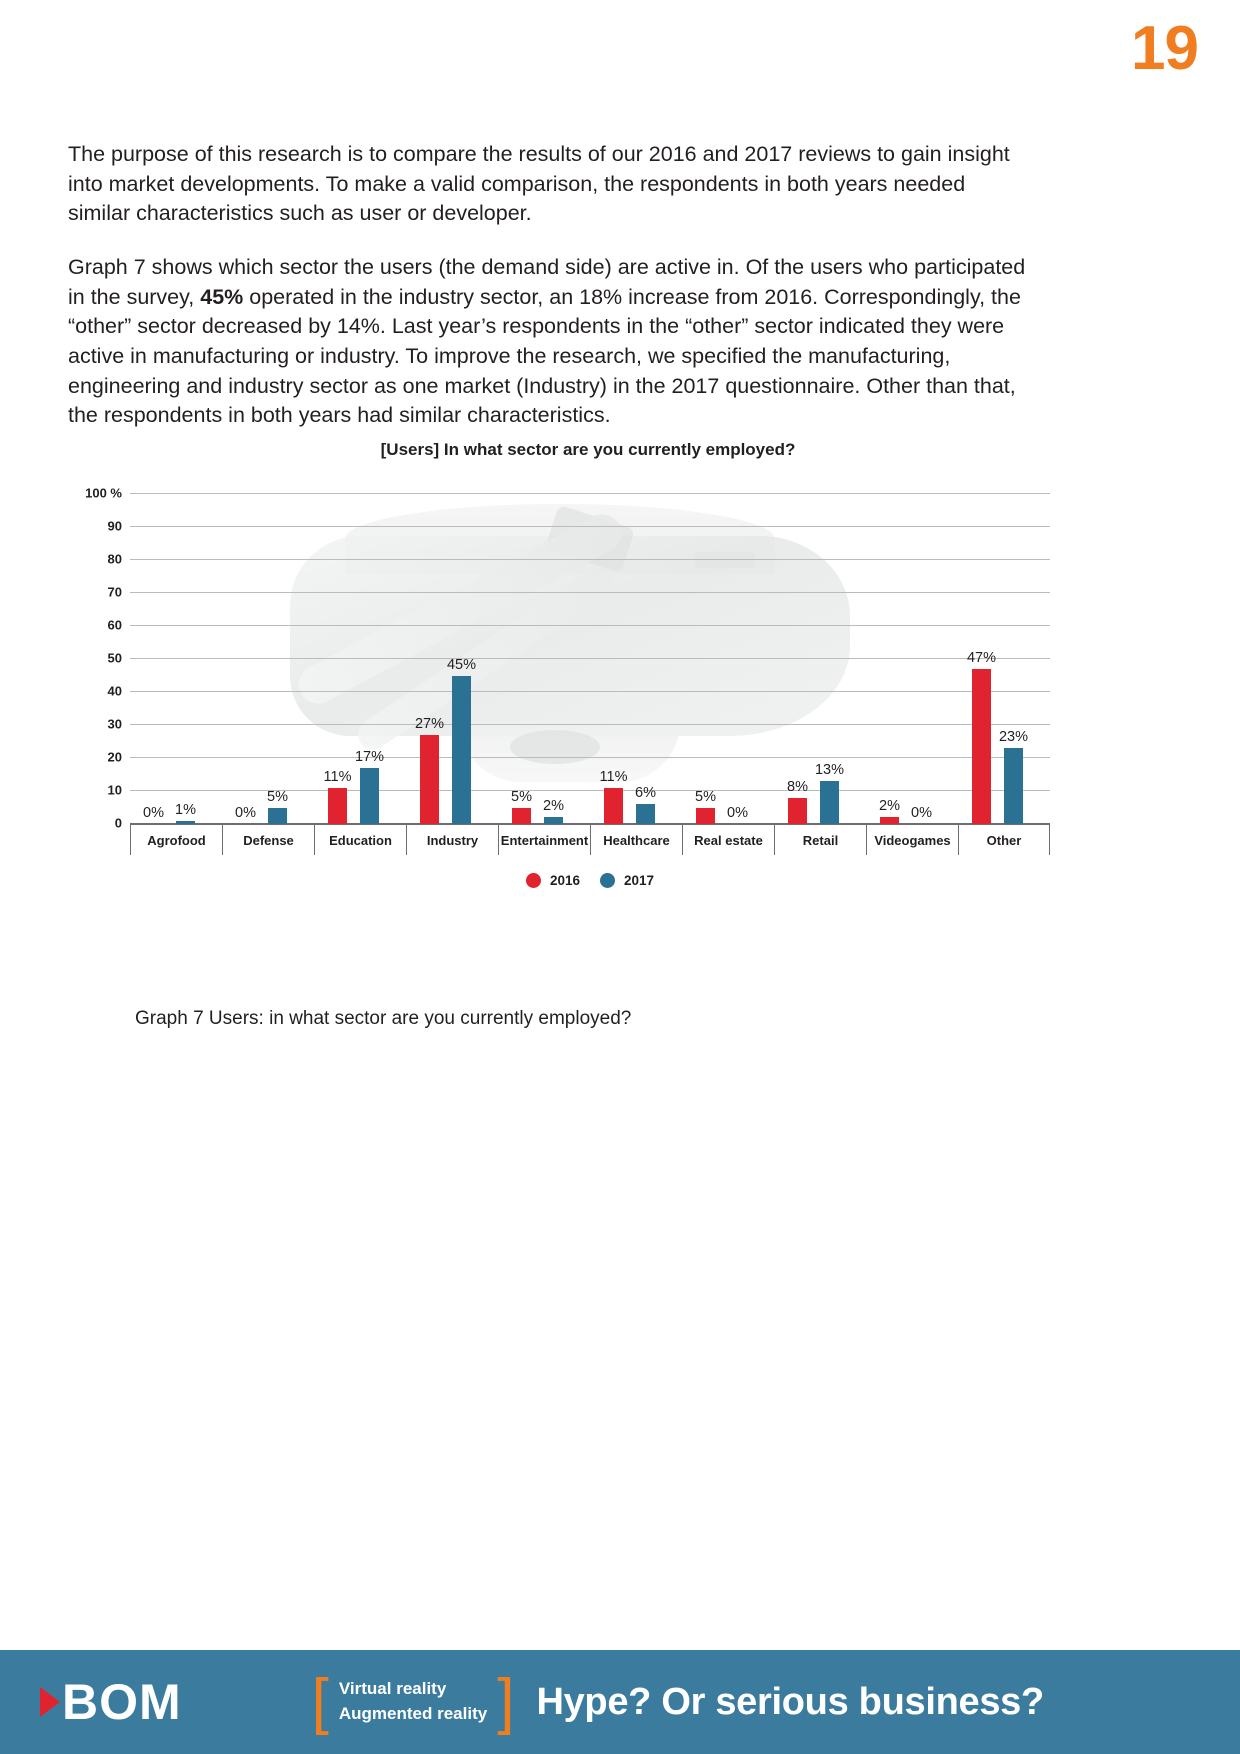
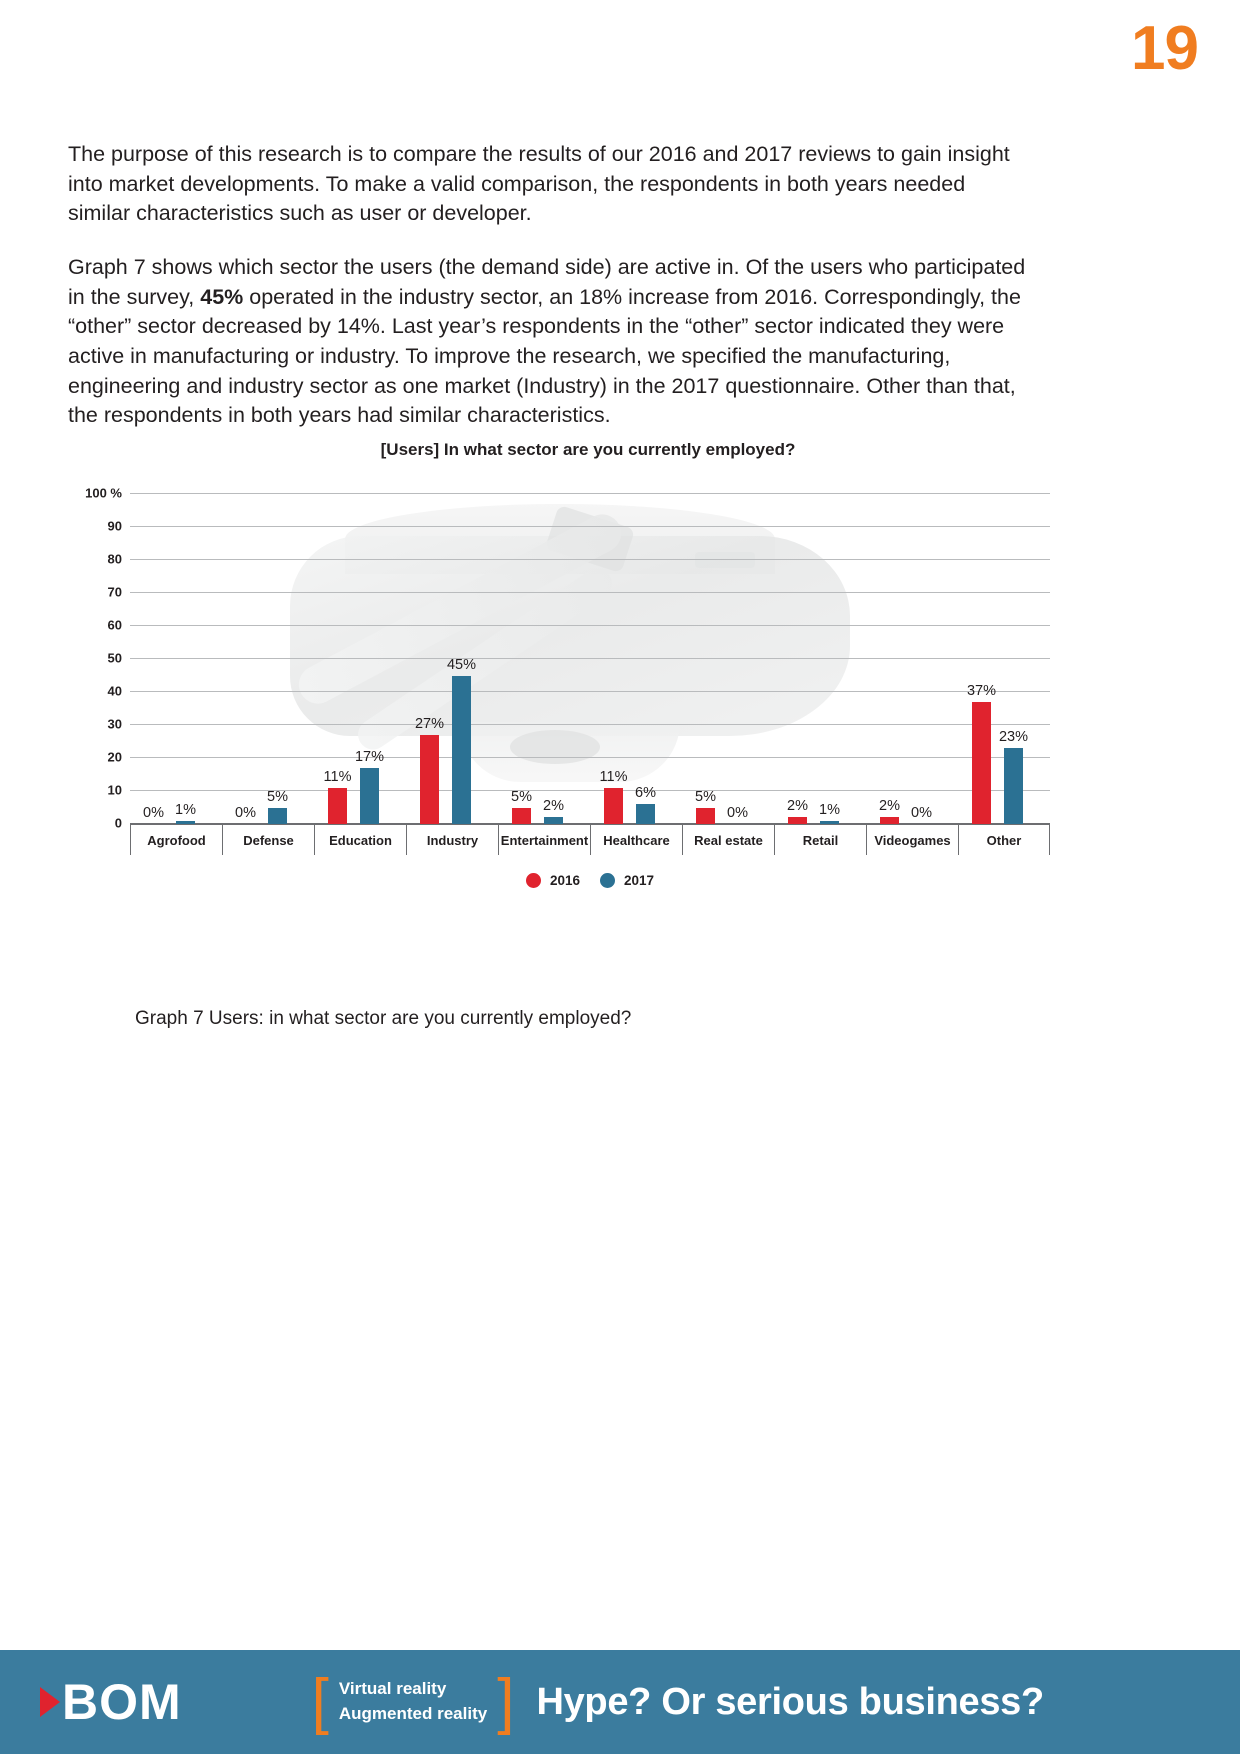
2016/Retail: 8% -> 2%
2017/Retail: 13% -> 1%
2016/Other: 47% -> 37%
